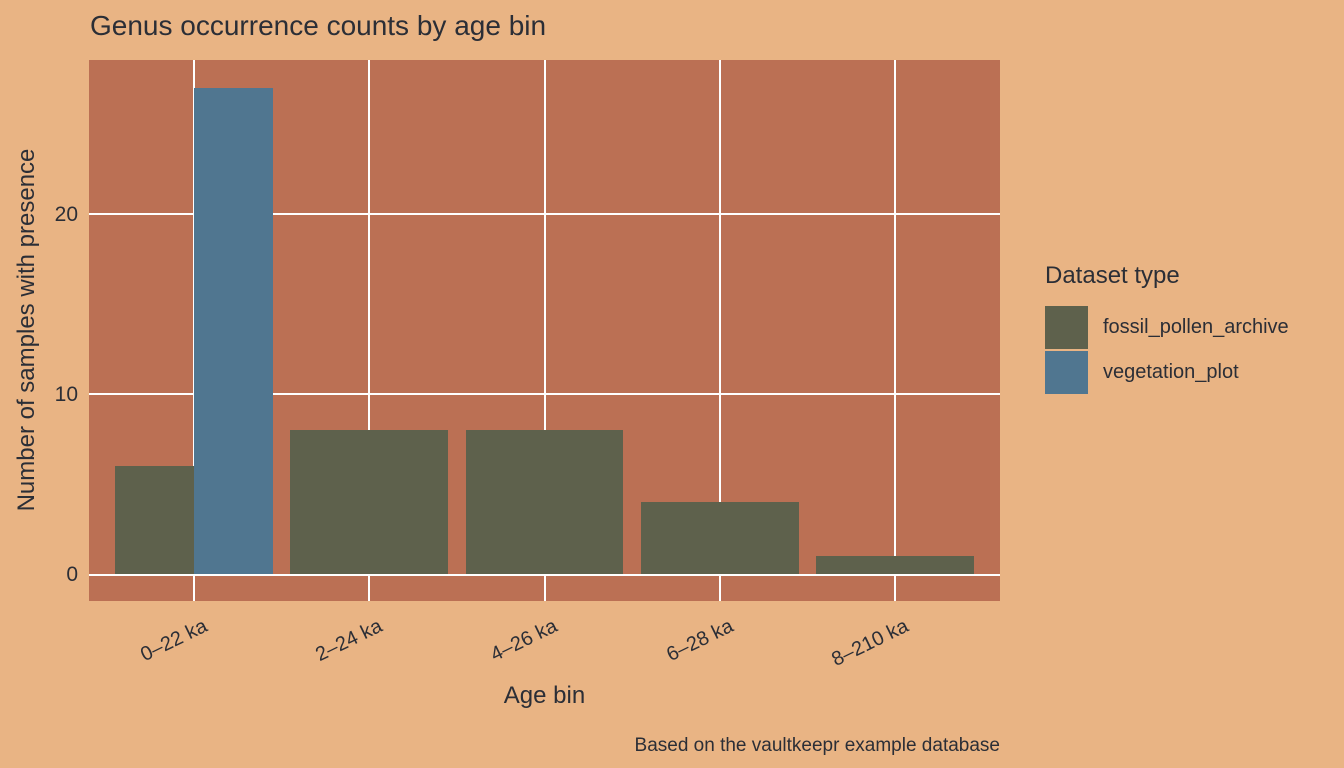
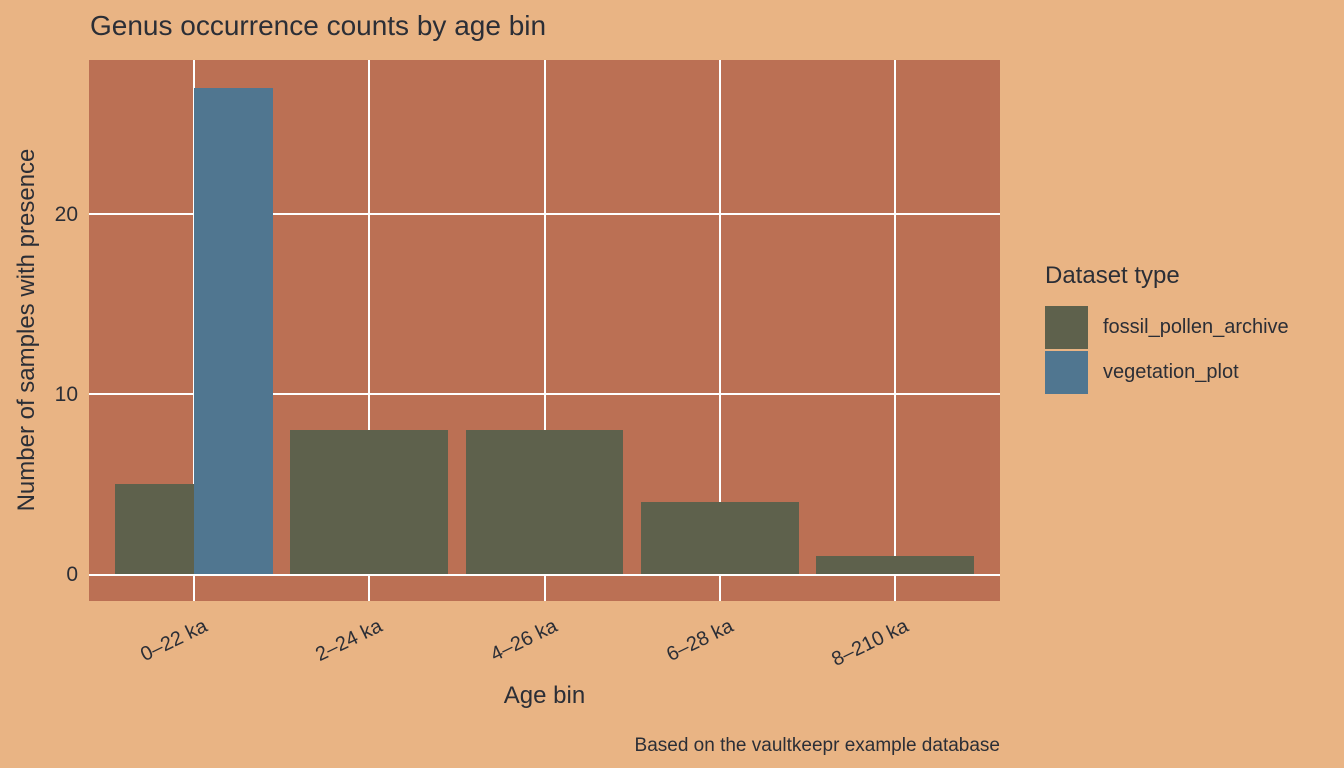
fossil_pollen_archive/0–22 ka: 6 -> 5
